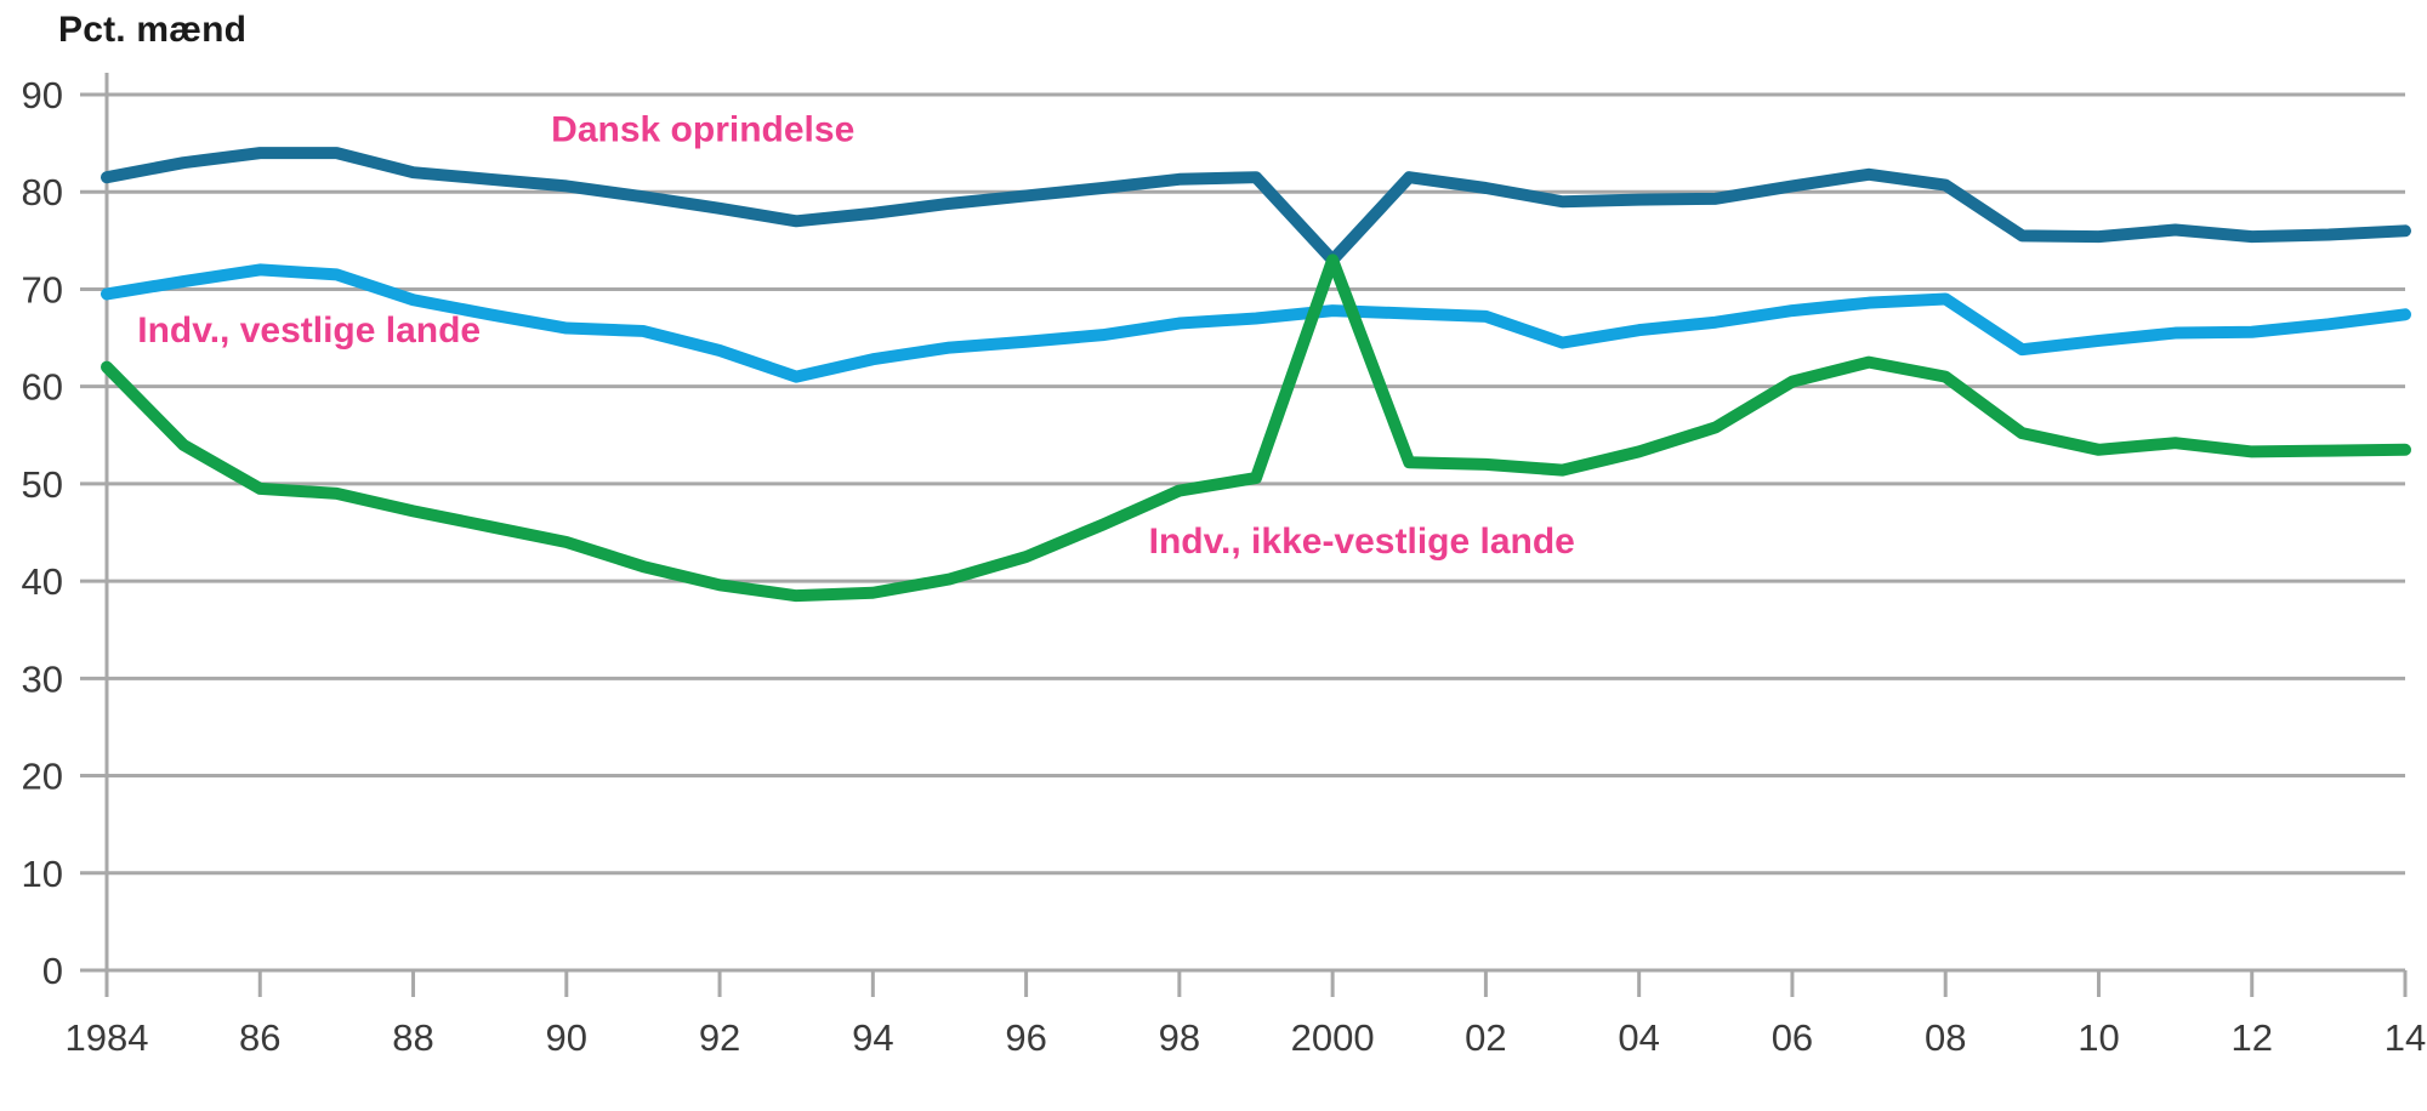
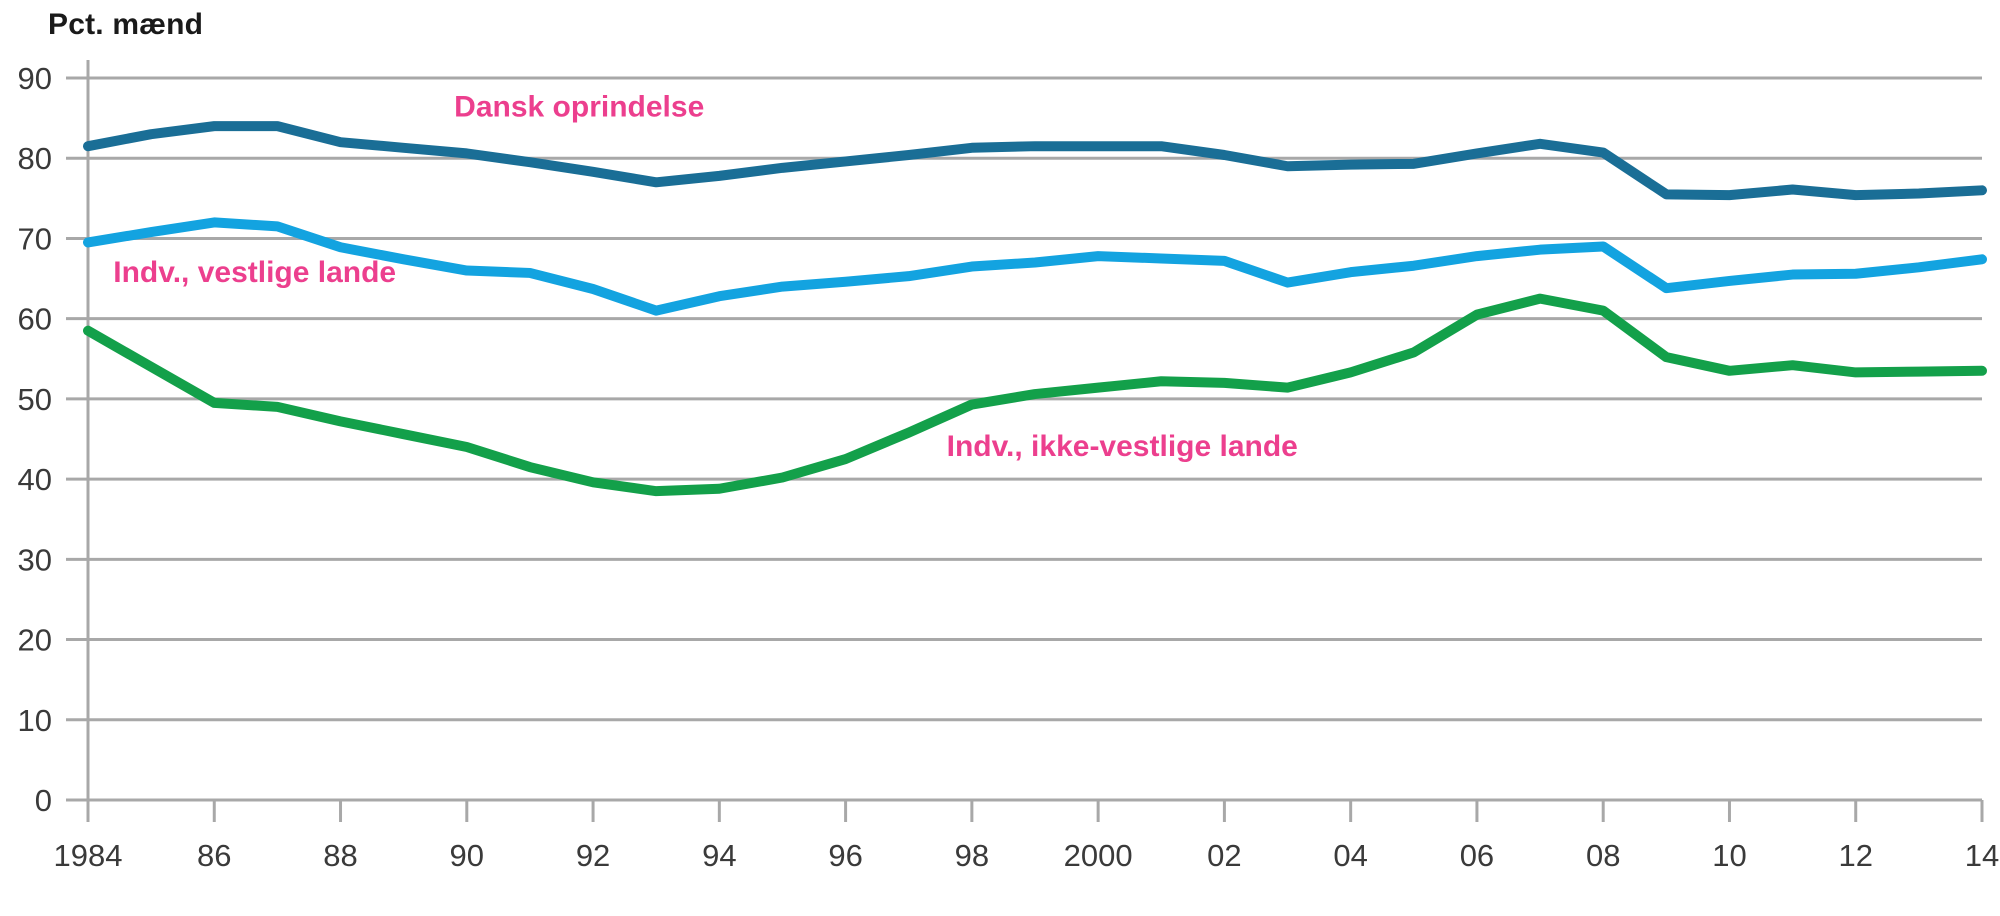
Indv., ikke-vestlige lande/1984: 62 -> 58
Dansk oprindelse/2000: 73 -> 82
Indv., ikke-vestlige lande/2000: 73 -> 51
